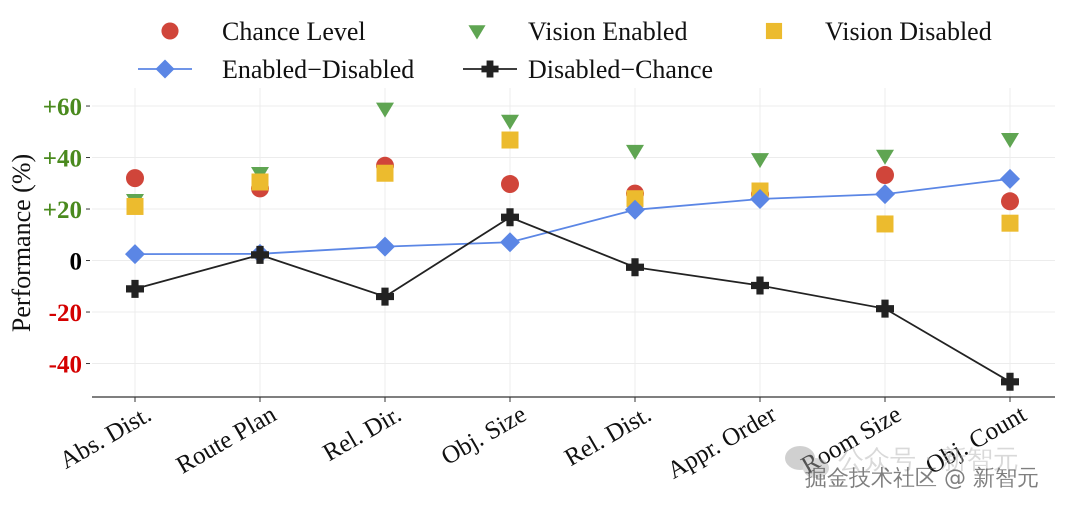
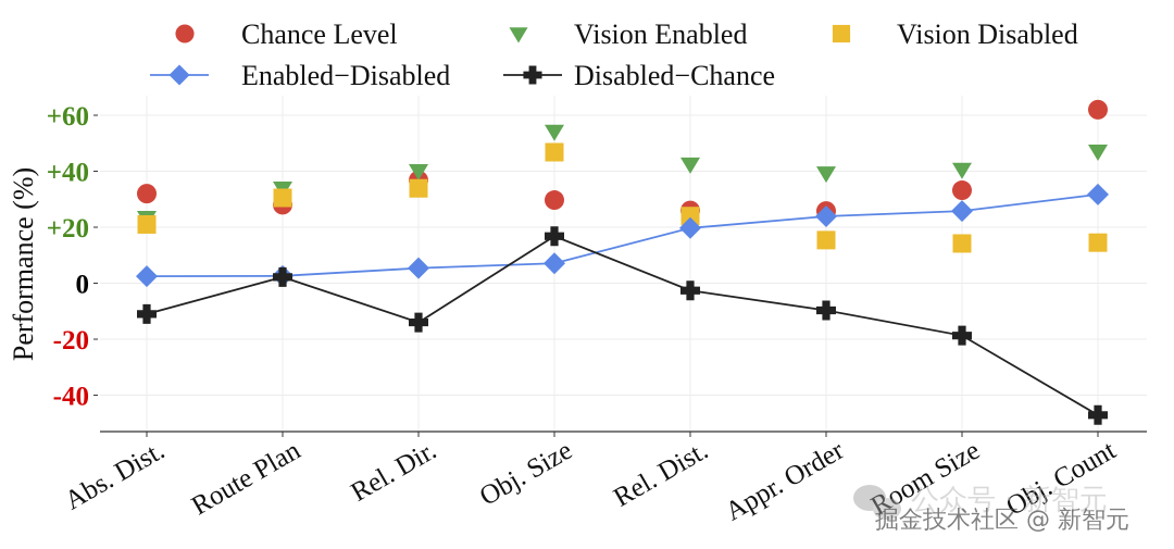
Vision Enabled/Rel. Dir.: 59 -> 40
Vision Disabled/Appr. Order: 27 -> 15
Chance Level/Obj. Count: 23 -> 62
